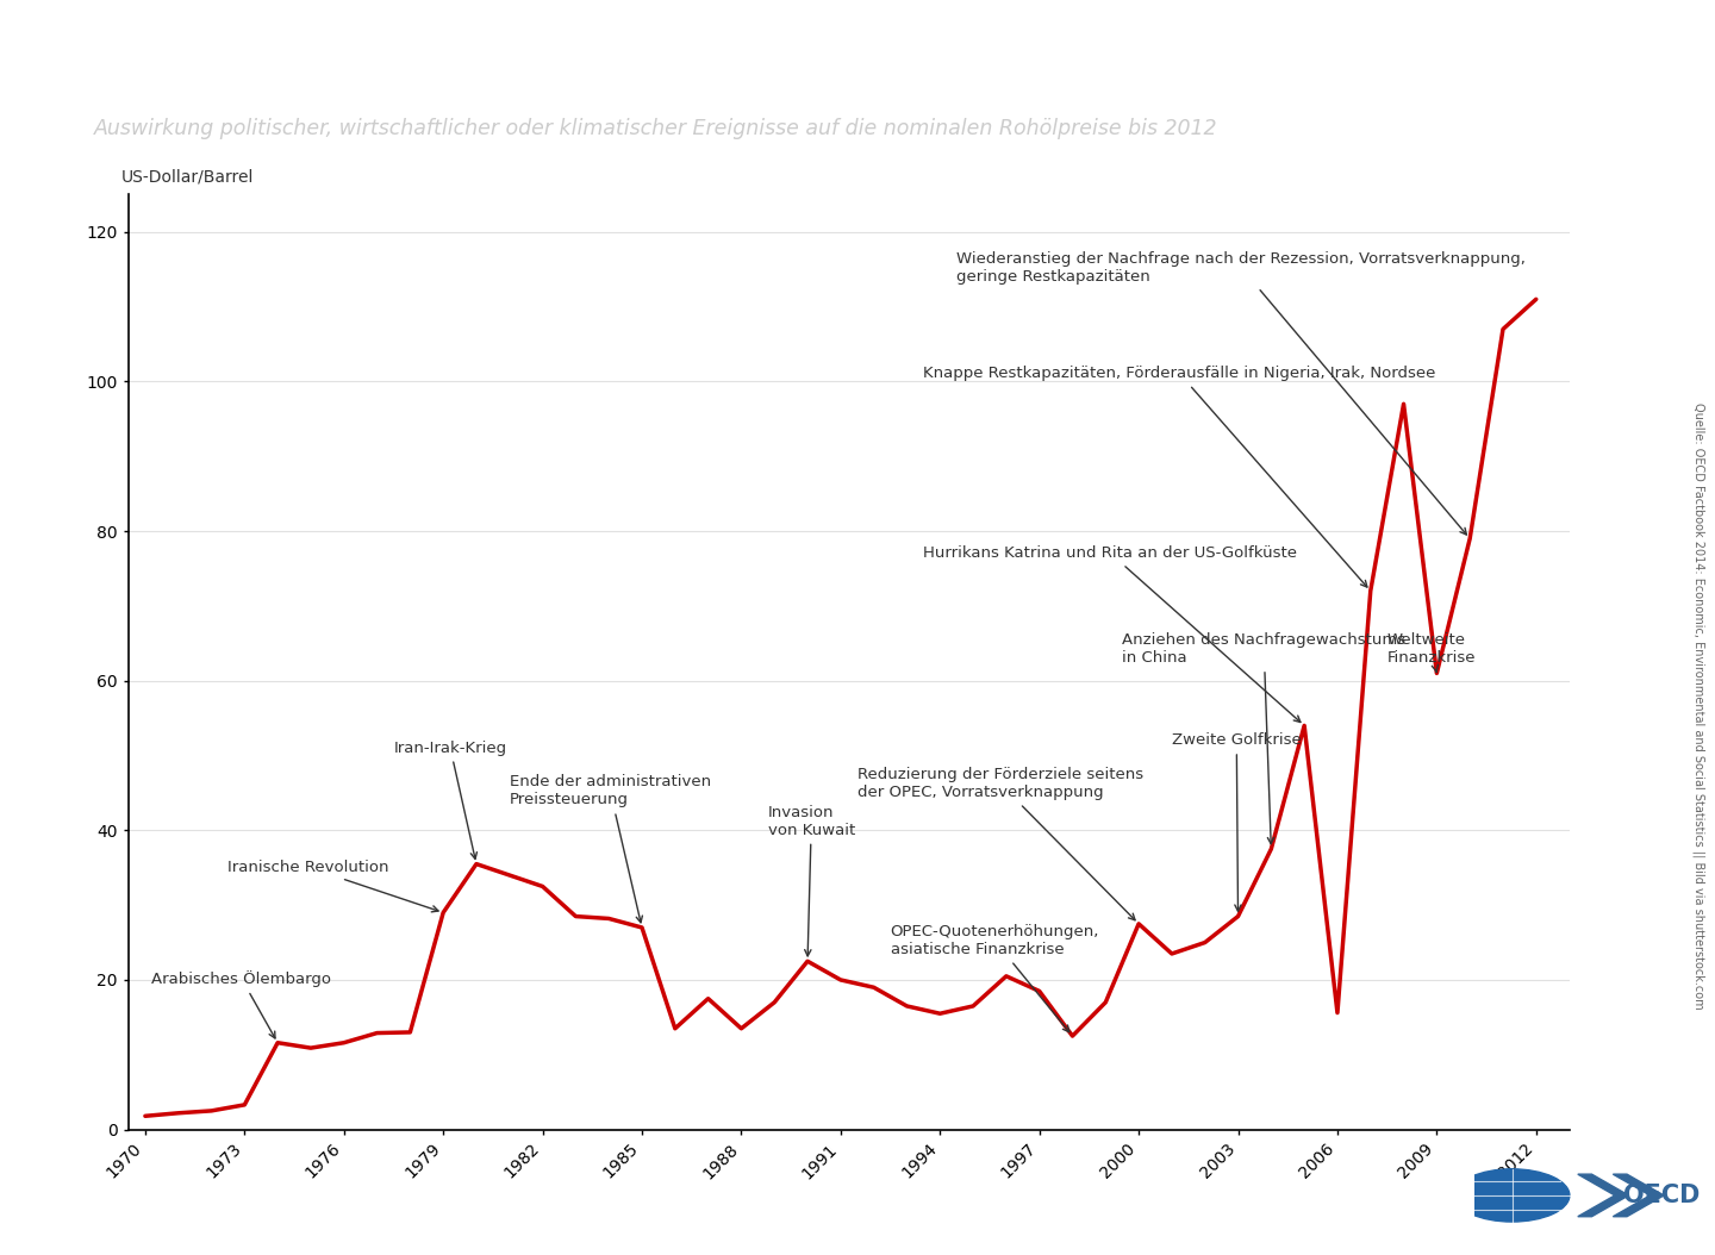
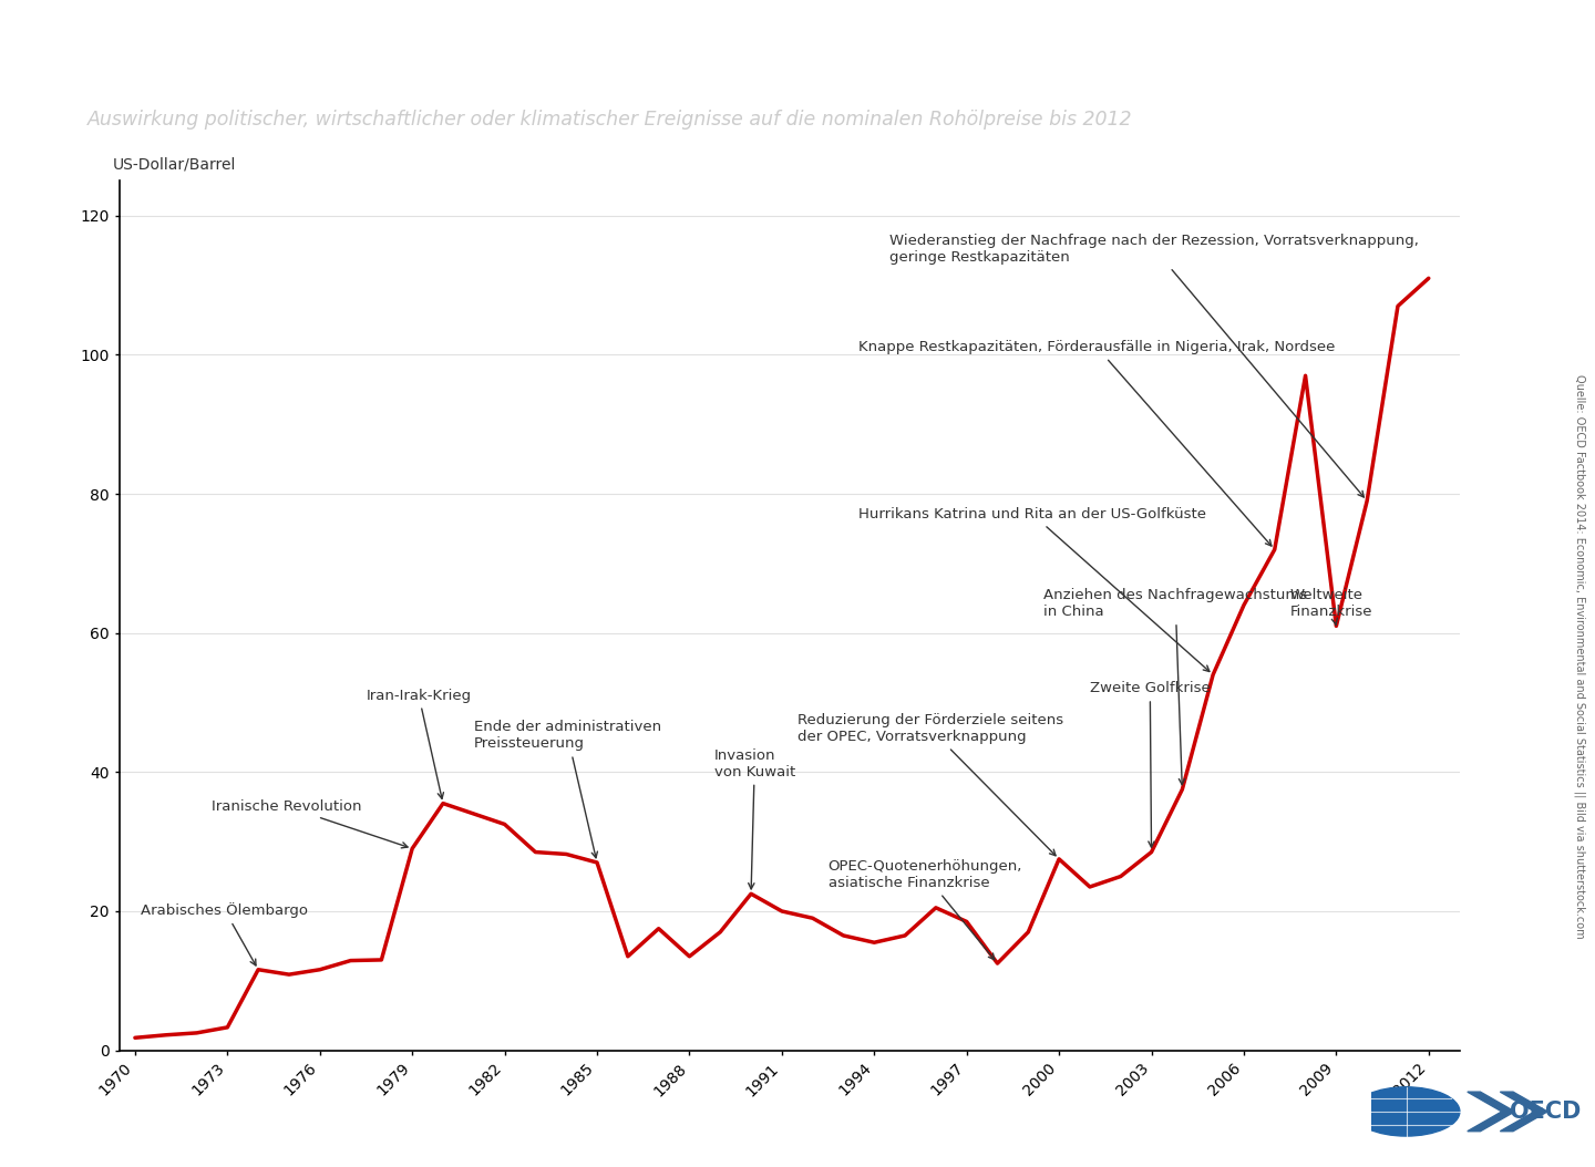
2006: 15.6 -> 64.0
